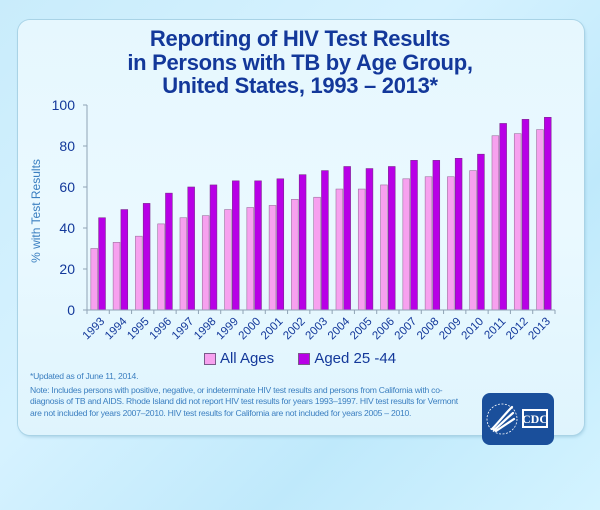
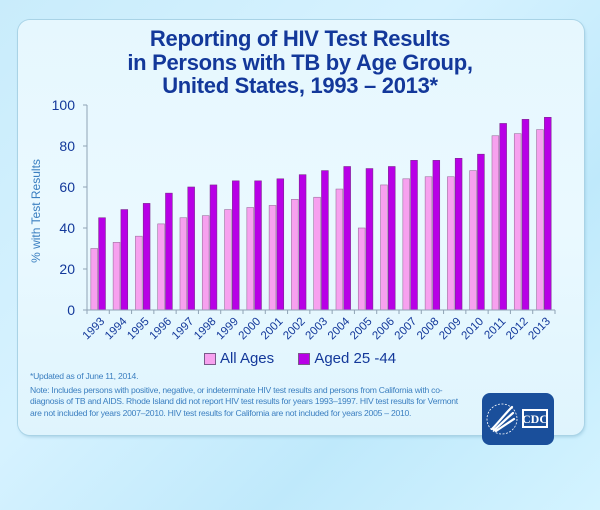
All Ages/2005: 59 -> 40
